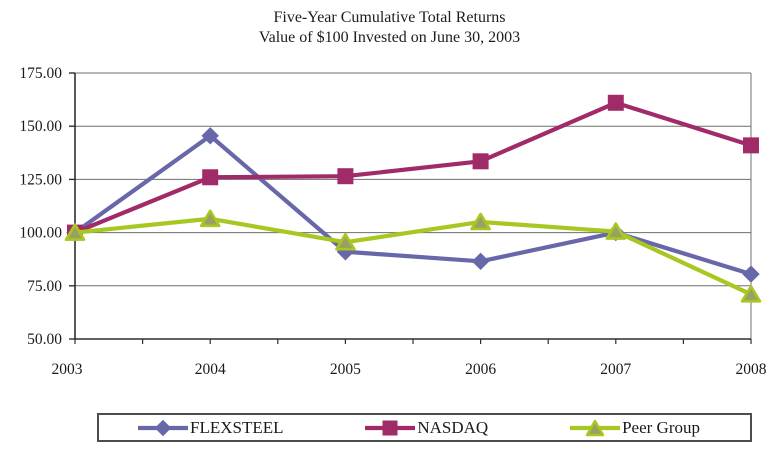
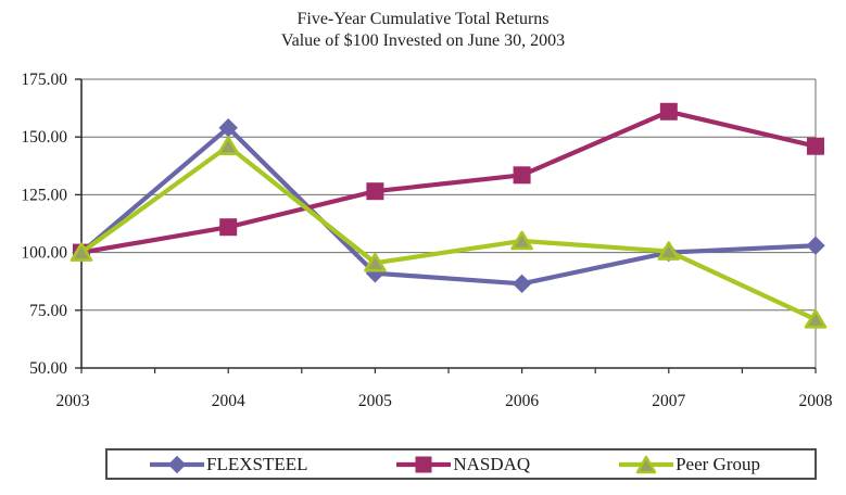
FLEXSTEEL/2004: 146 -> 154
NASDAQ/2004: 126 -> 111
Peer Group/2004: 106 -> 146
FLEXSTEEL/2008: 80 -> 103
NASDAQ/2008: 141 -> 146
